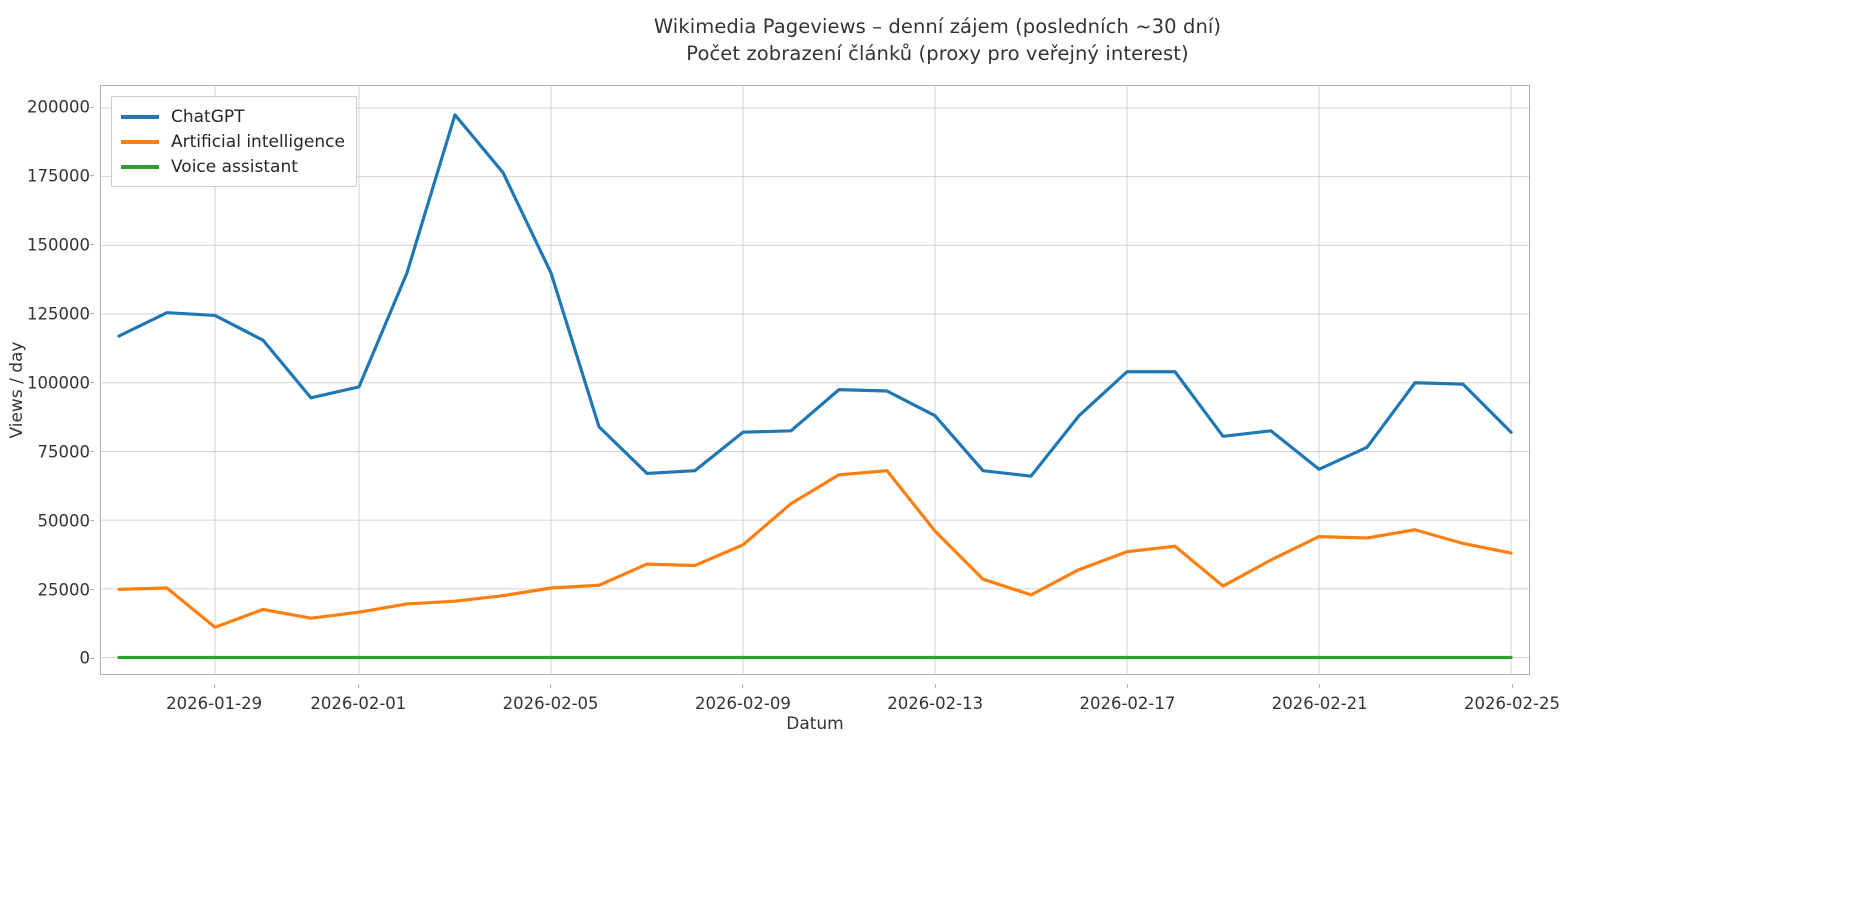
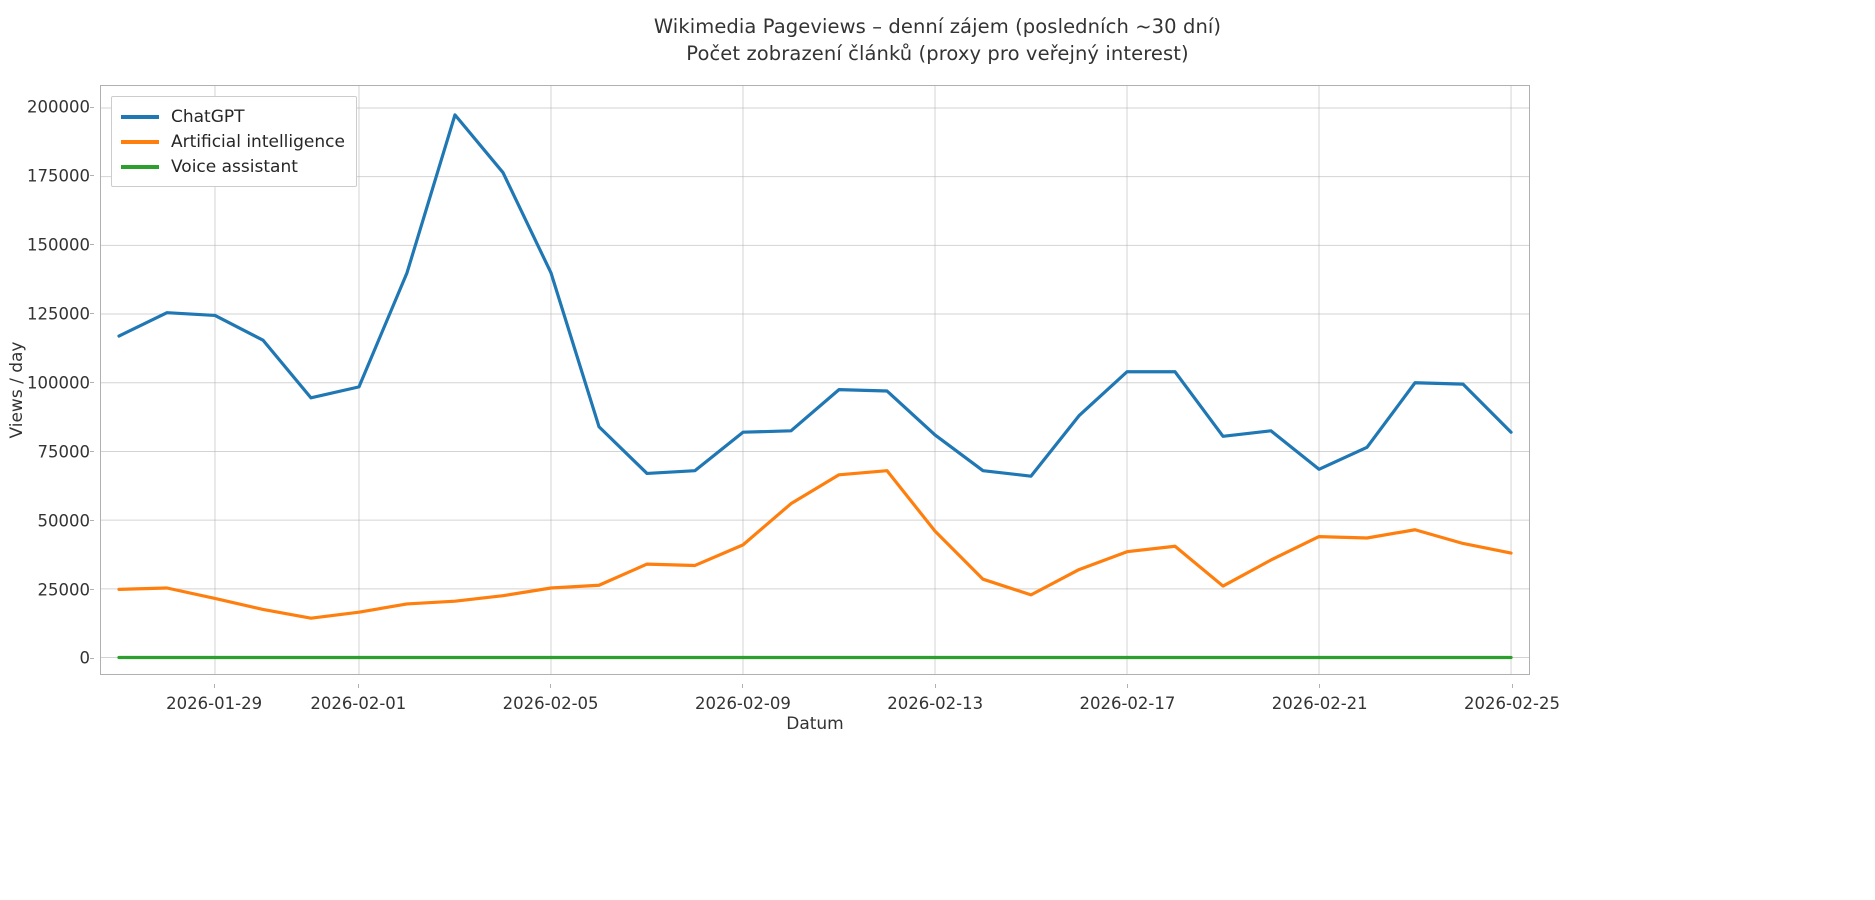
Artificial intelligence/2026-01-29: 11000 -> 22000
ChatGPT/2026-02-13: 88000 -> 81000
